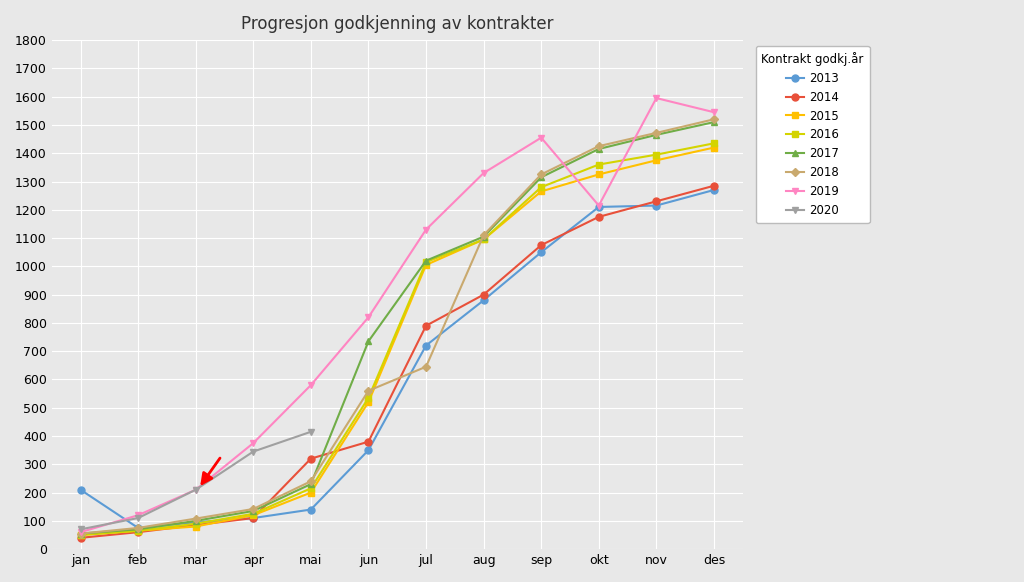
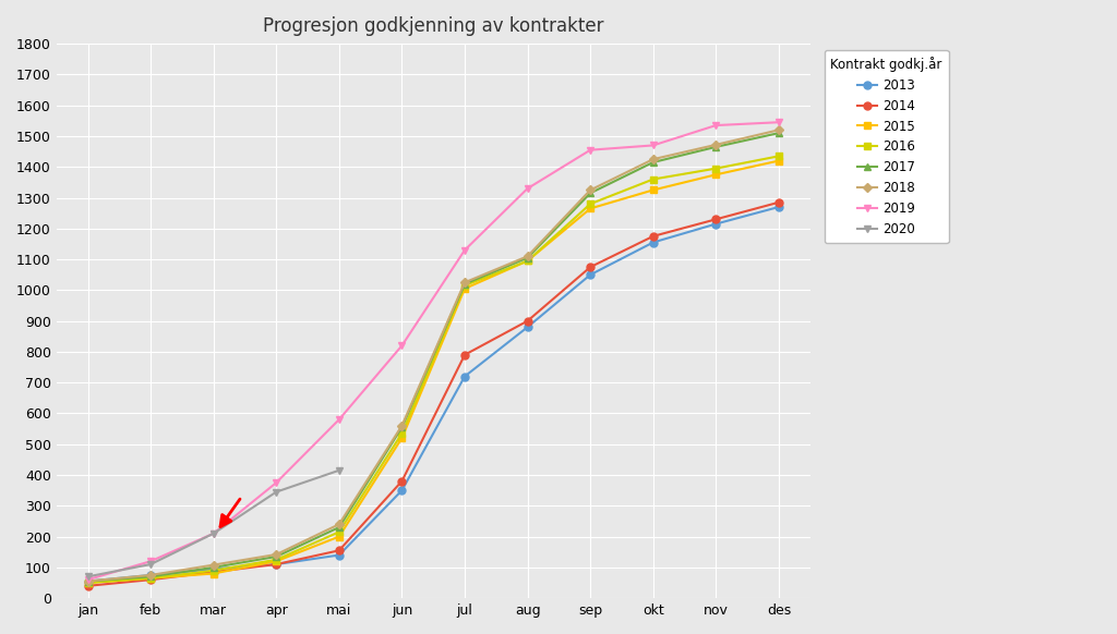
2013/jan: 210 -> 55
2014/mai: 320 -> 155
2017/jun: 735 -> 555
2018/jul: 645 -> 1025
2013/okt: 1210 -> 1155
2019/okt: 1215 -> 1470
2019/nov: 1595 -> 1535
